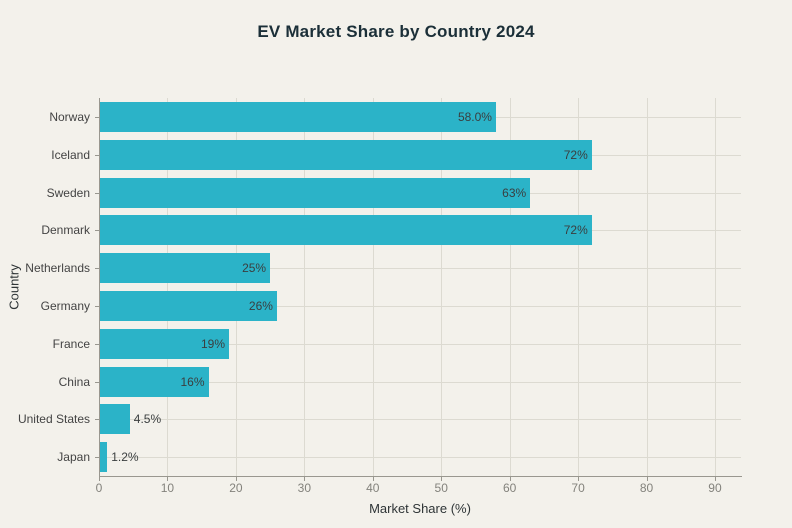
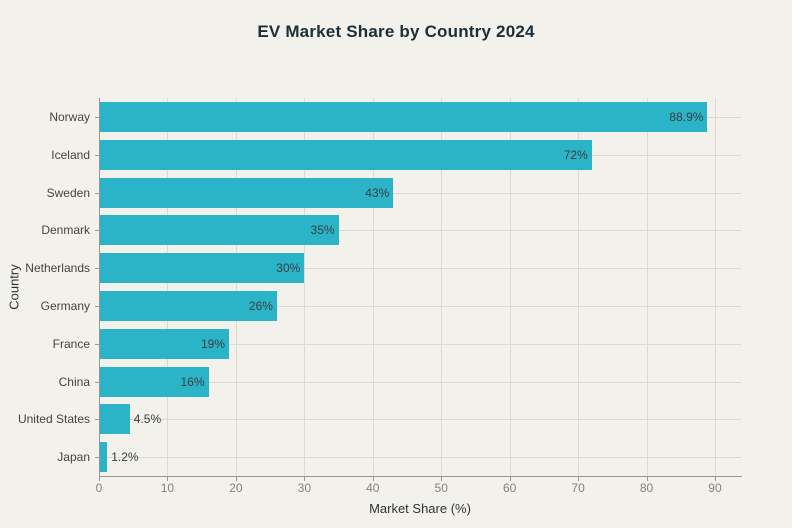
Norway: 58.0% -> 88.9%
Sweden: 63% -> 43%
Denmark: 72% -> 35%
Netherlands: 25% -> 30%
